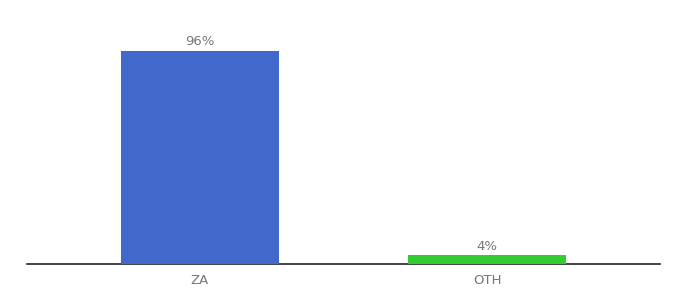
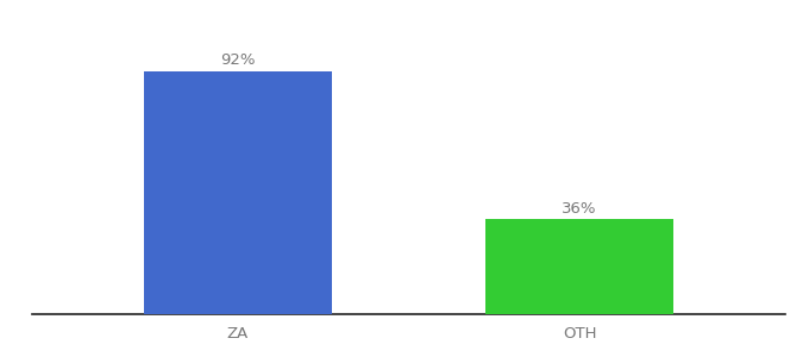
ZA: 96% -> 92%
OTH: 4% -> 36%
